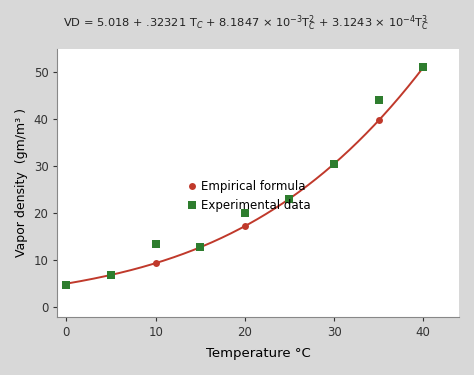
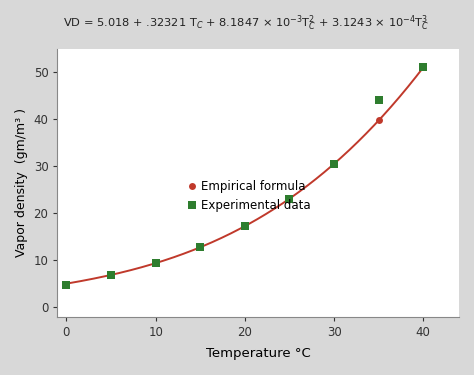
Experimental data/10: 13.5 -> 9.4
Experimental data/20: 20.0 -> 17.3
